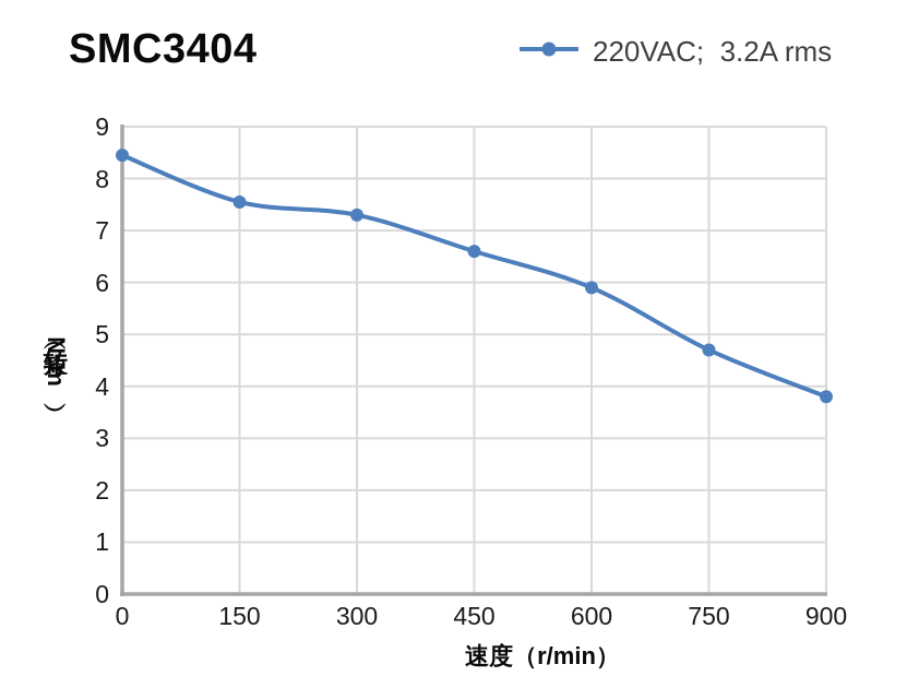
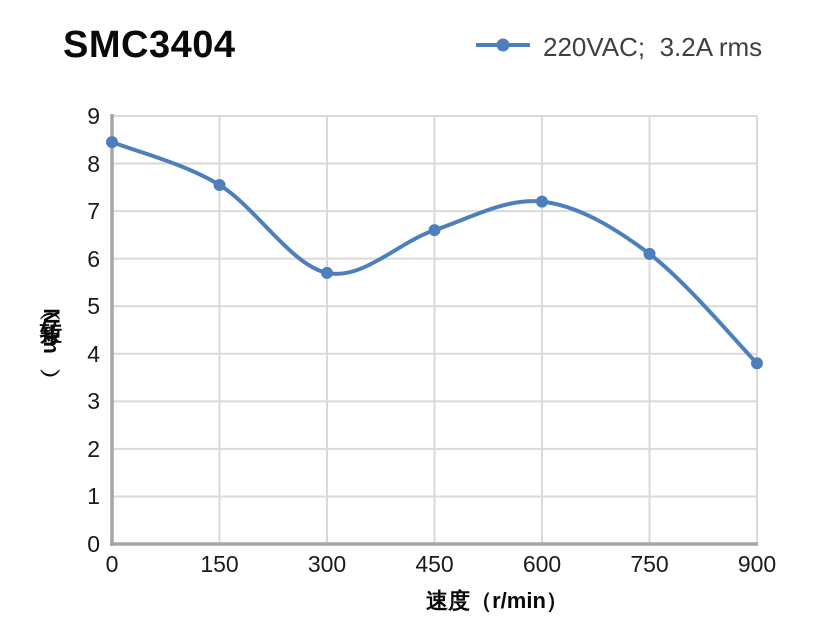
300: 7.3 -> 5.7
600: 5.9 -> 7.2
750: 4.7 -> 6.1
